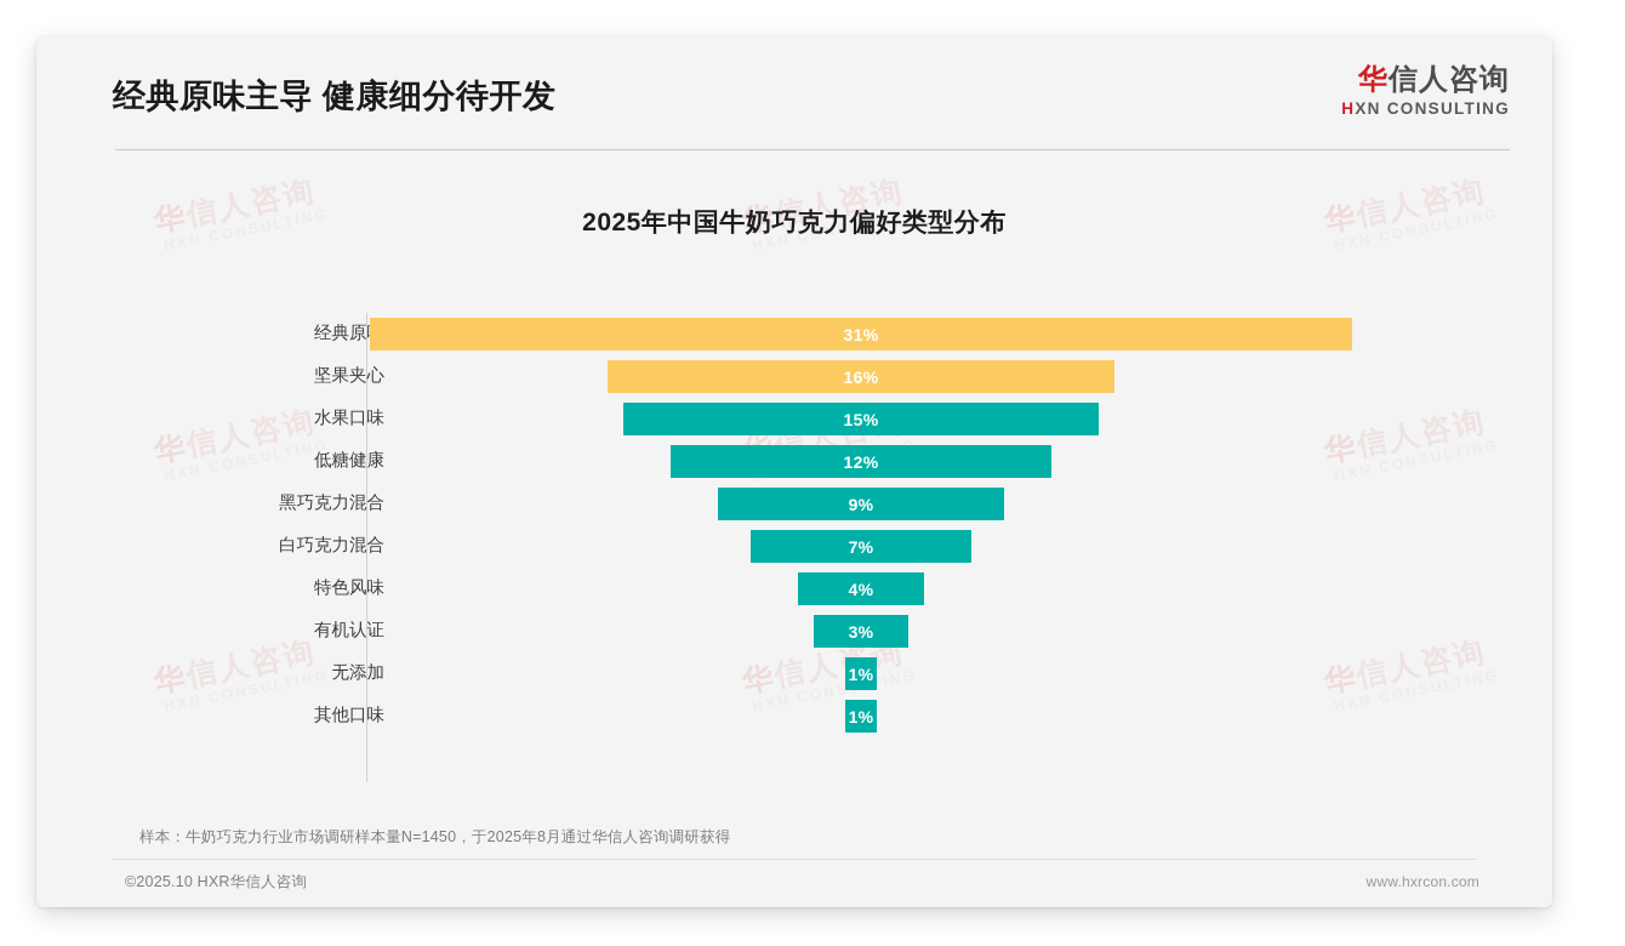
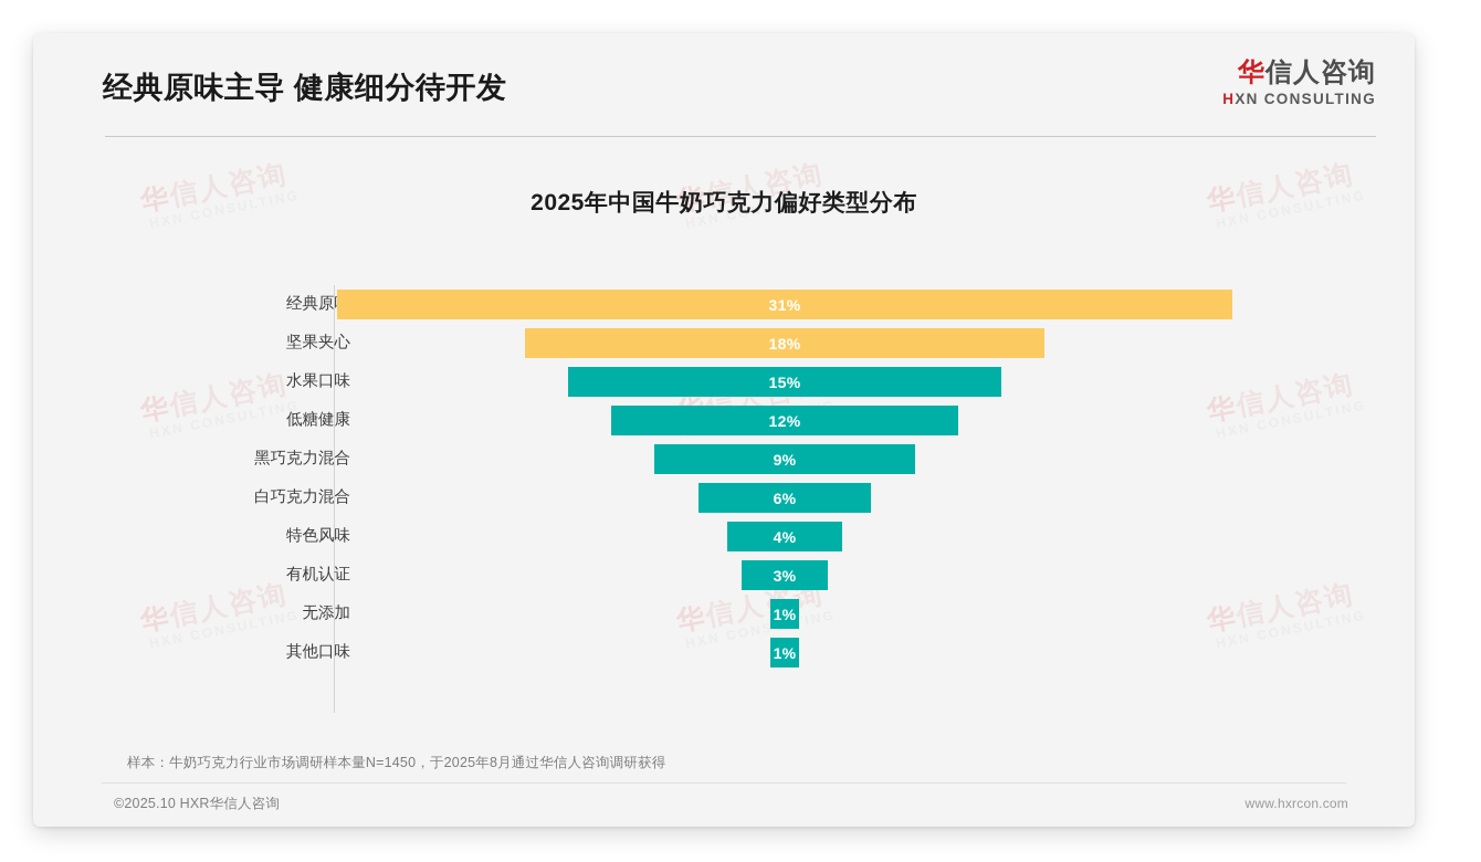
坚果夹心: 16% -> 18%
白巧克力混合: 7% -> 6%
